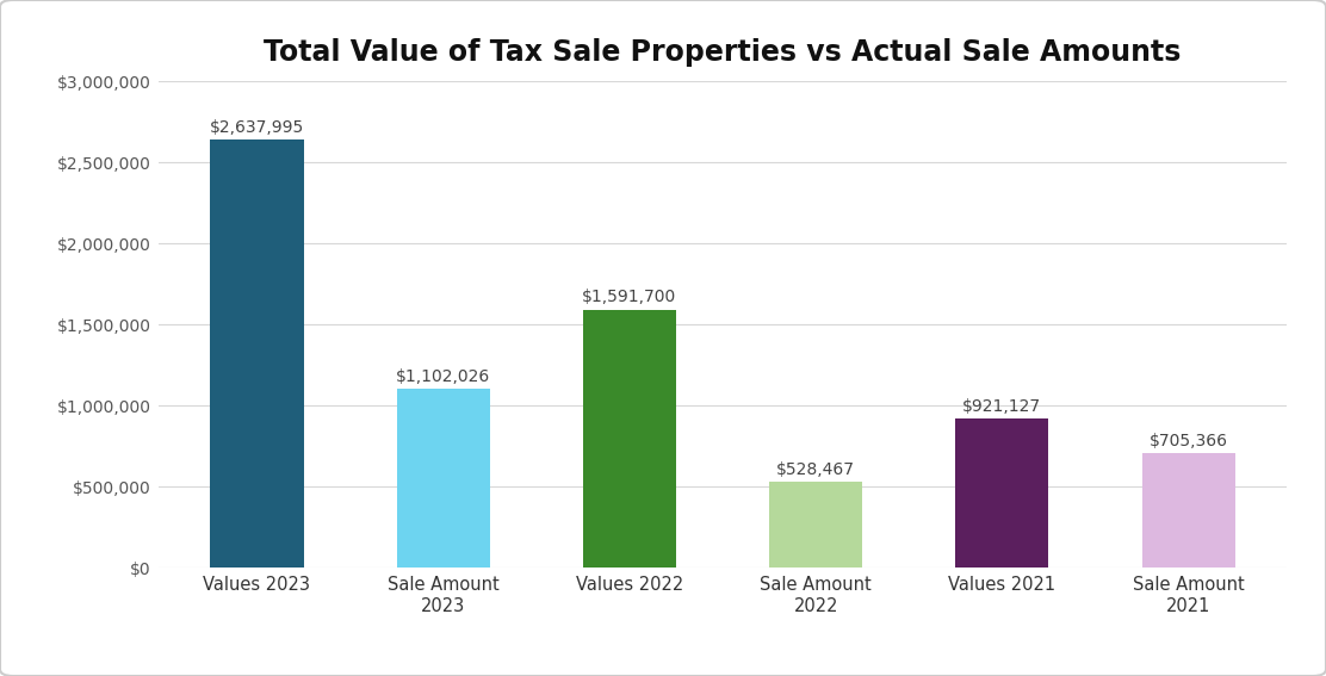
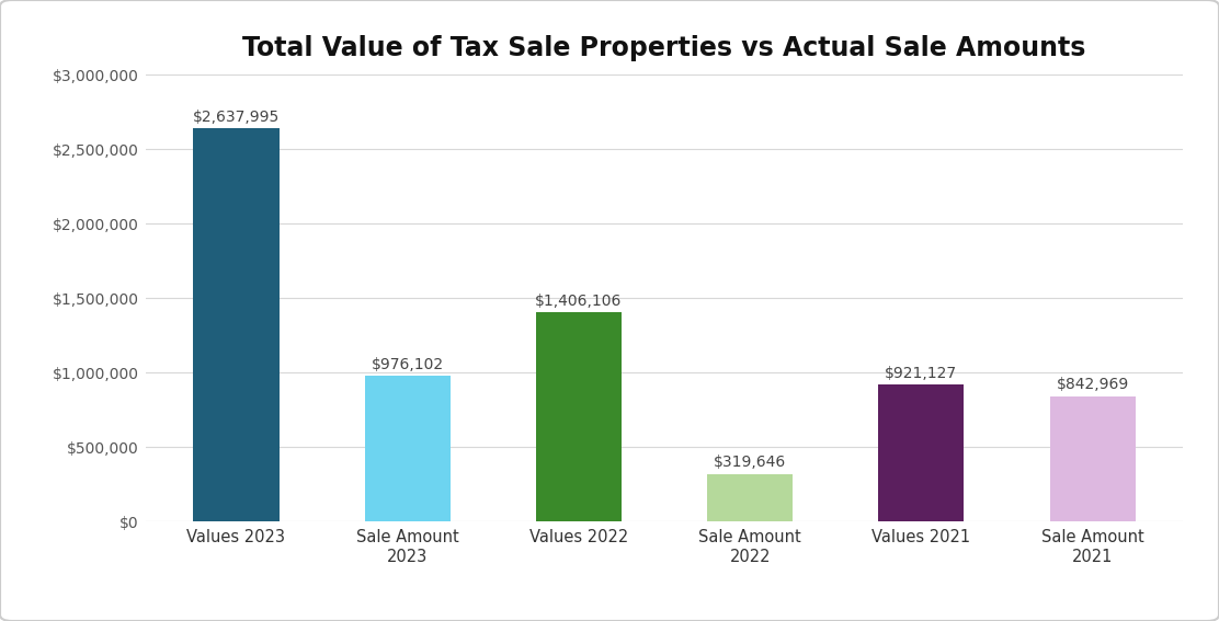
Sale Amount 2023: $1,102,026 -> $976,102
Values 2022: $1,591,700 -> $1,406,106
Sale Amount 2022: $528,467 -> $319,646
Sale Amount 2021: $705,366 -> $842,969
